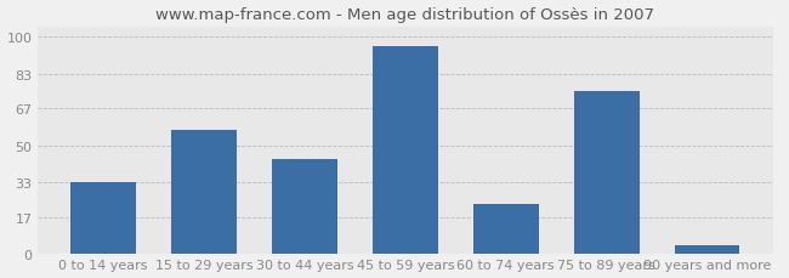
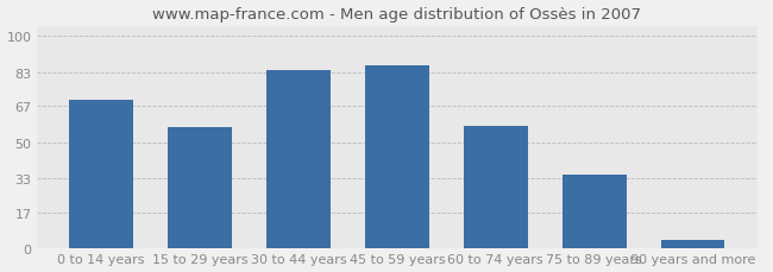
0 to 14 years: 33 -> 70
30 to 44 years: 44 -> 84
45 to 59 years: 96 -> 86
60 to 74 years: 23 -> 58
75 to 89 years: 75 -> 35
